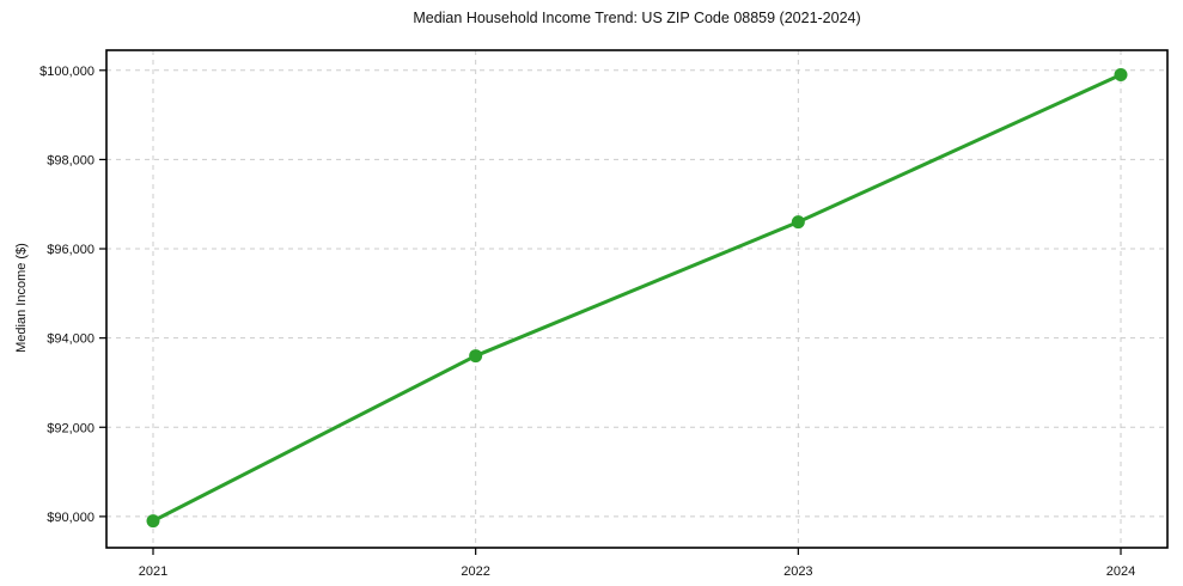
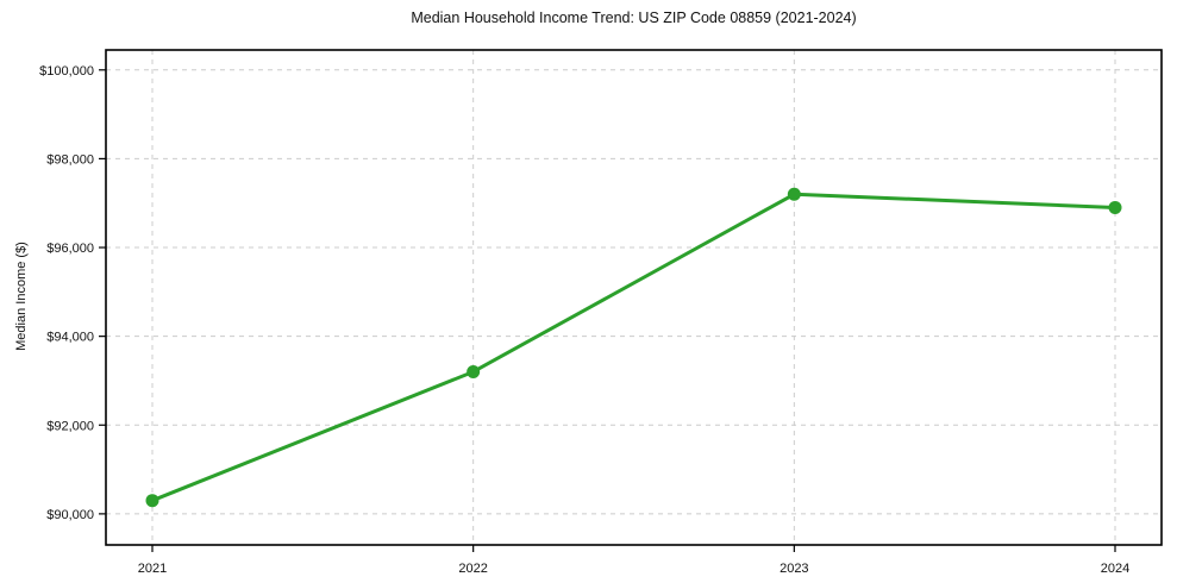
2021: $89900 -> $90300
2022: $93600 -> $93200
2023: $96600 -> $97200
2024: $99900 -> $96900
